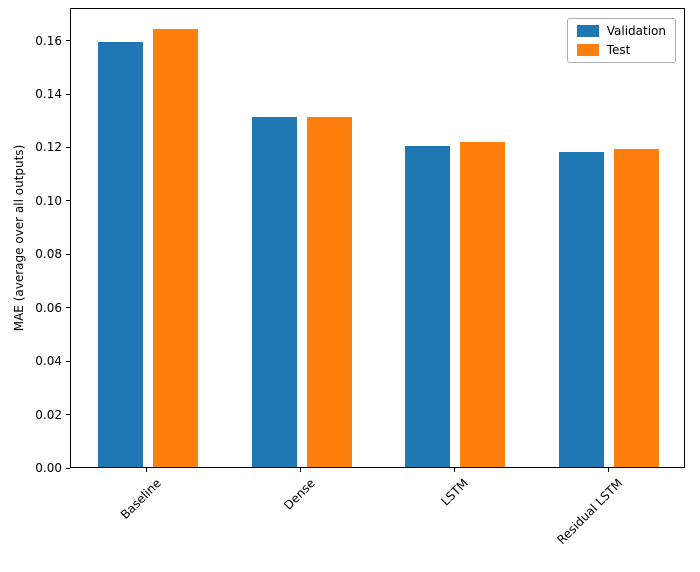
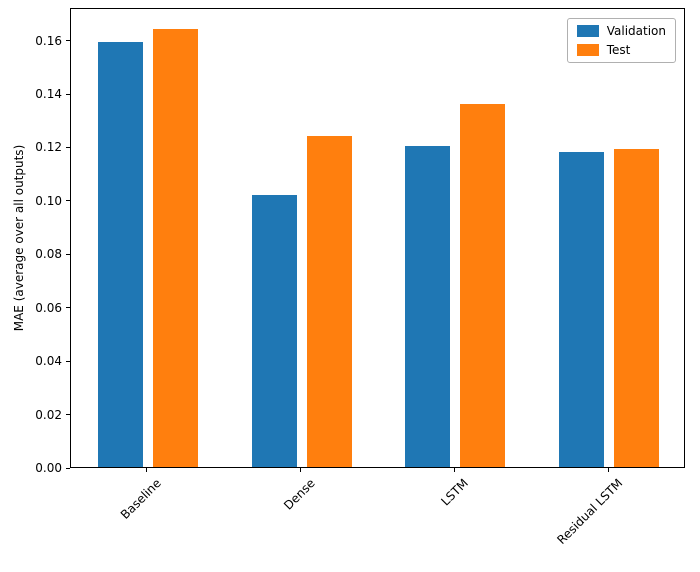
Validation/Dense: 0.131 -> 0.102
Test/Dense: 0.131 -> 0.124
Test/LSTM: 0.121 -> 0.136
